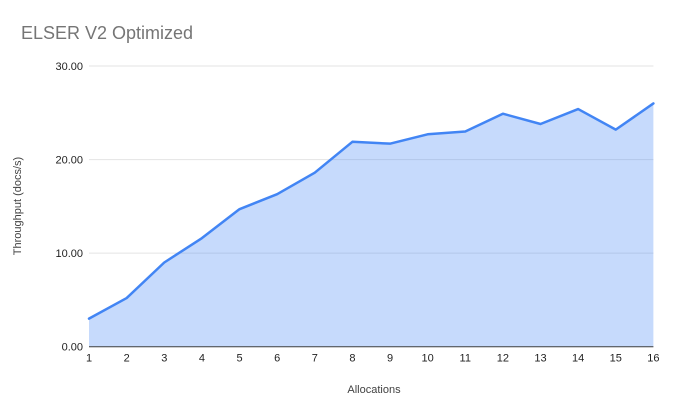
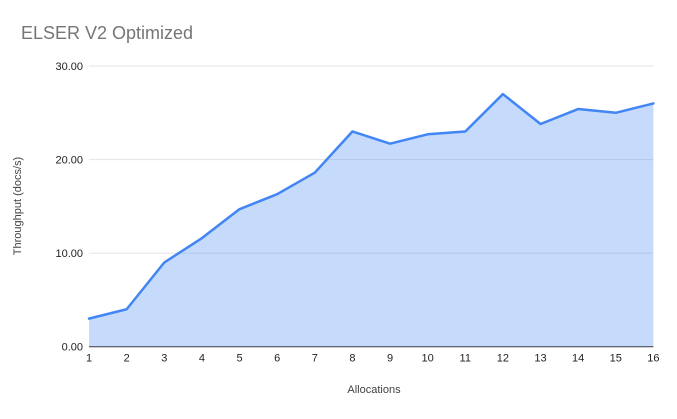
2: 5 -> 4
8: 22 -> 23
12: 25 -> 27
15: 23 -> 25
